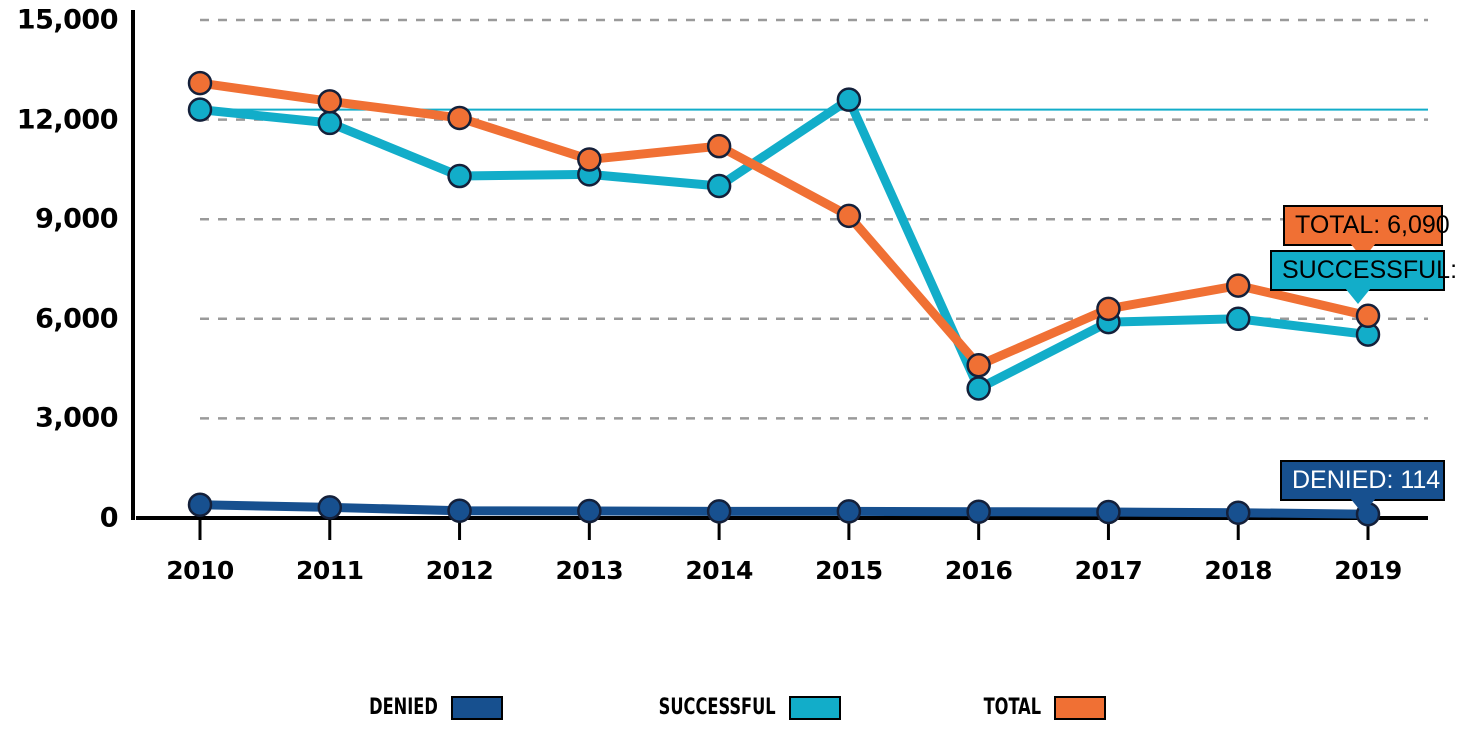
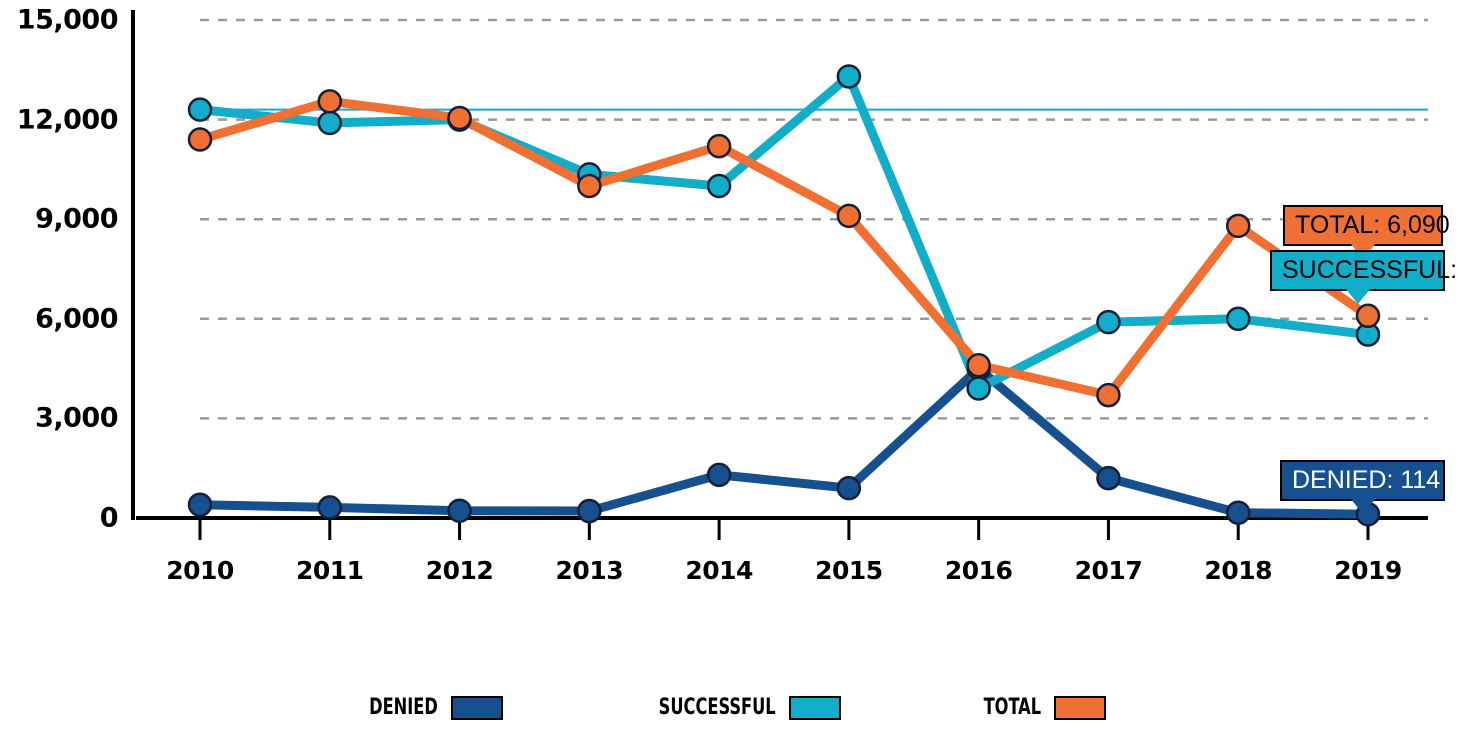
TOTAL/2010: 13100 -> 11400
SUCCESSFUL/2012: 10300 -> 12000
TOTAL/2013: 10800 -> 10000
DENIED/2014: 200 -> 1300
DENIED/2015: 200 -> 900
SUCCESSFUL/2015: 12600 -> 13300
DENIED/2016: 200 -> 4500
DENIED/2017: 200 -> 1200
TOTAL/2017: 6300 -> 3700
TOTAL/2018: 7000 -> 8800
